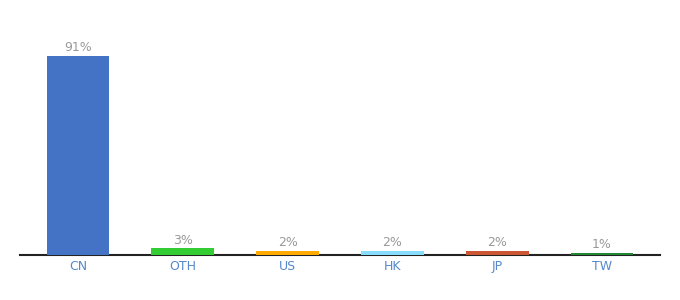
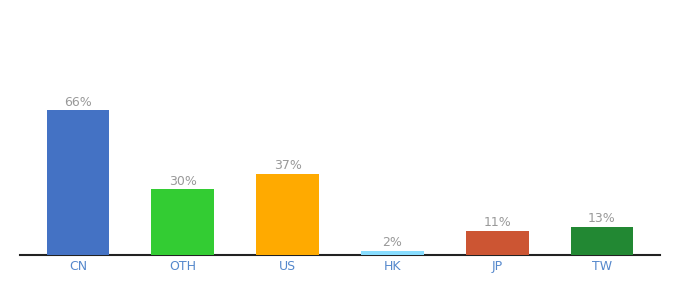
CN: 91% -> 66%
OTH: 3% -> 30%
US: 2% -> 37%
JP: 2% -> 11%
TW: 1% -> 13%
